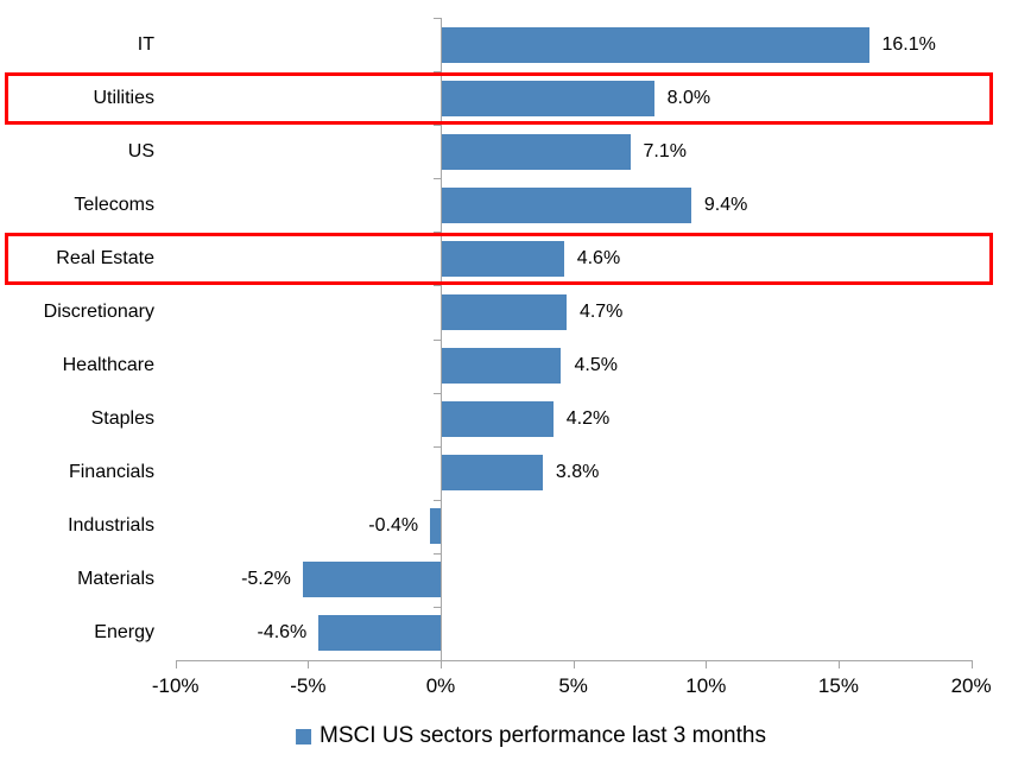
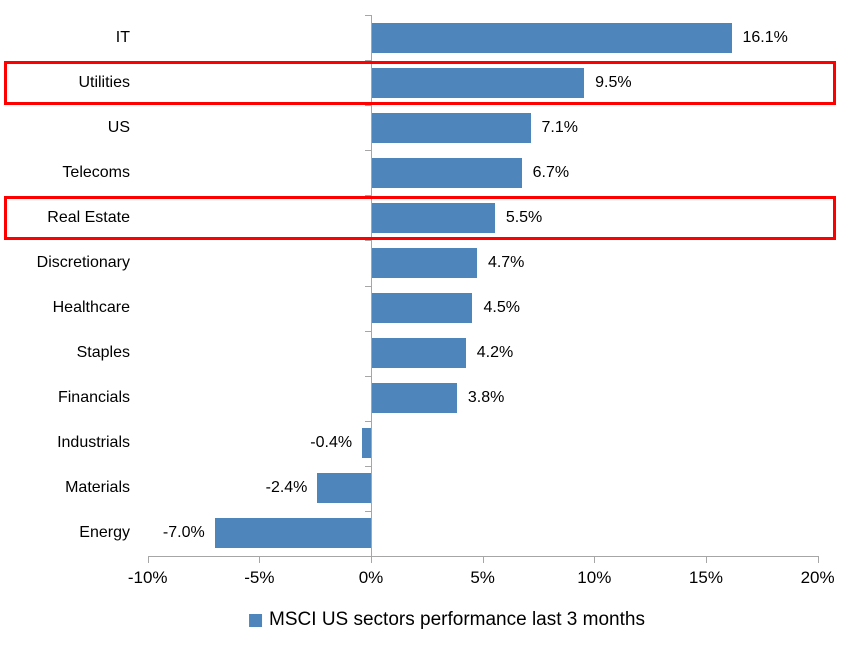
Utilities: 8.0% -> 9.5%
Telecoms: 9.4% -> 6.7%
Real Estate: 4.6% -> 5.5%
Materials: -5.2% -> -2.4%
Energy: -4.6% -> -7.0%
